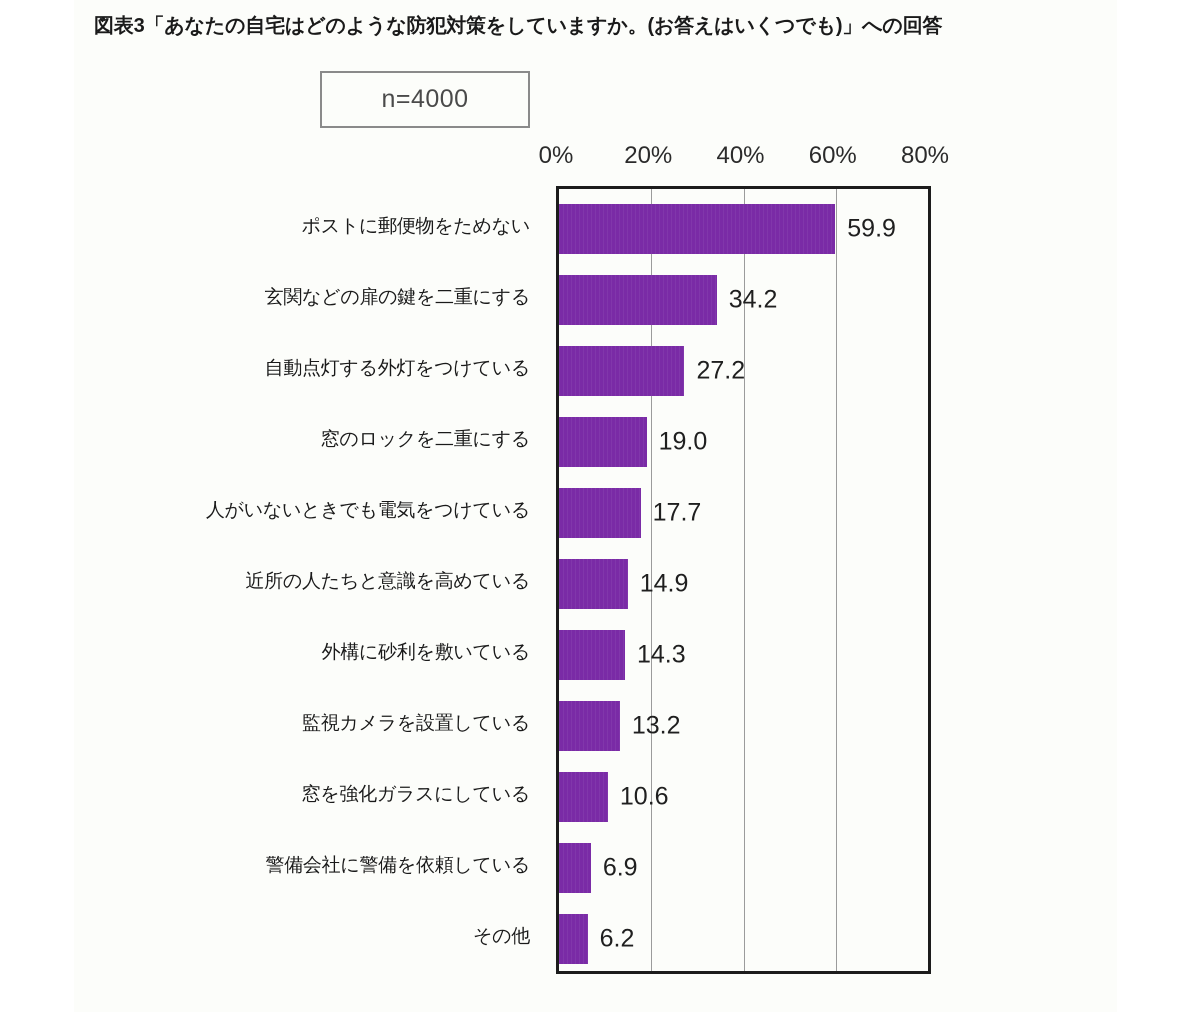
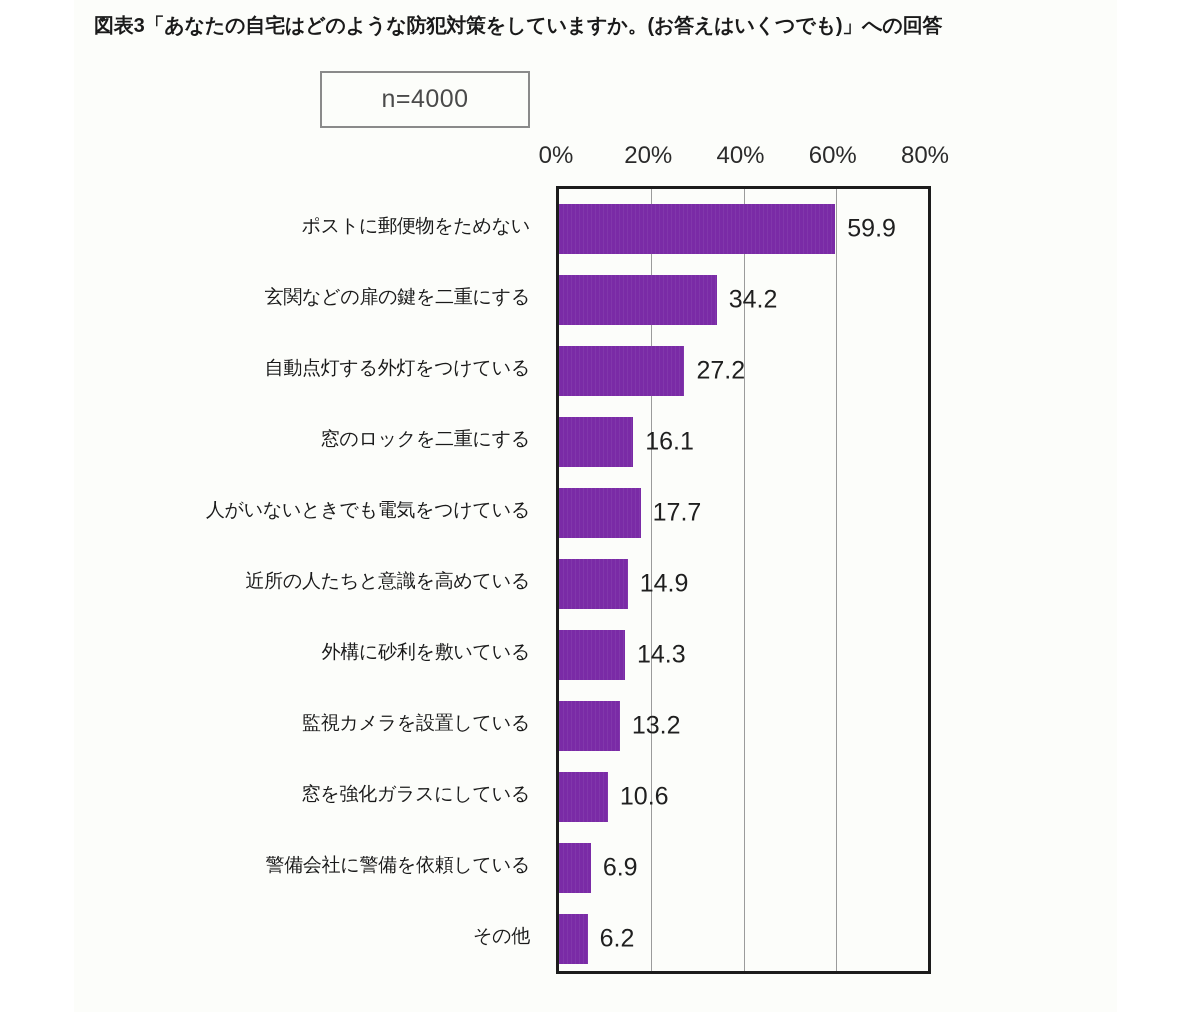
窓のロックを二重にする: 19.0 -> 16.1
